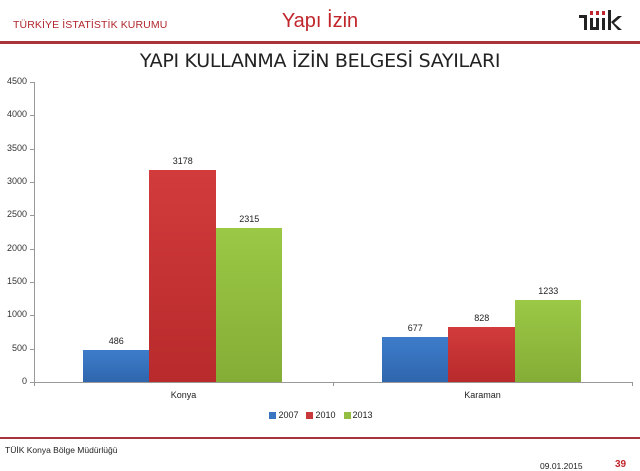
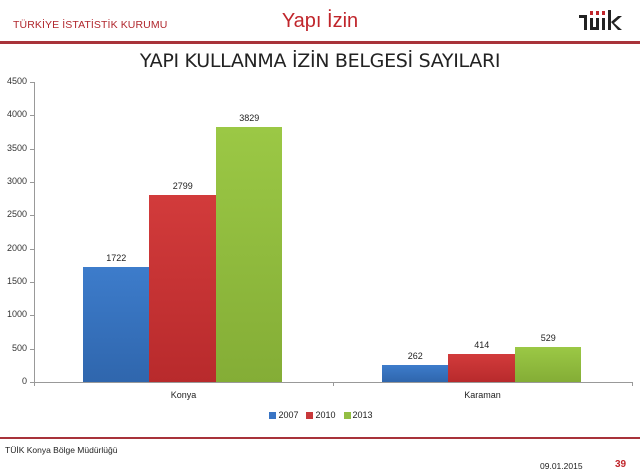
2007/Konya: 486 -> 1722
2010/Konya: 3178 -> 2799
2013/Konya: 2315 -> 3829
2007/Karaman: 677 -> 262
2010/Karaman: 828 -> 414
2013/Karaman: 1233 -> 529
